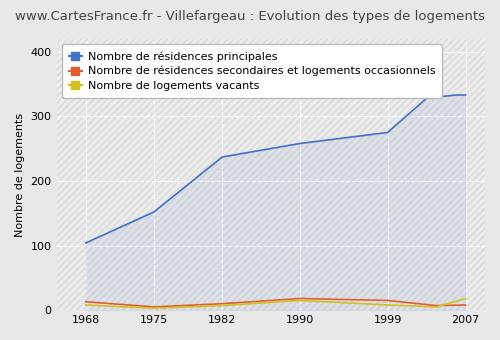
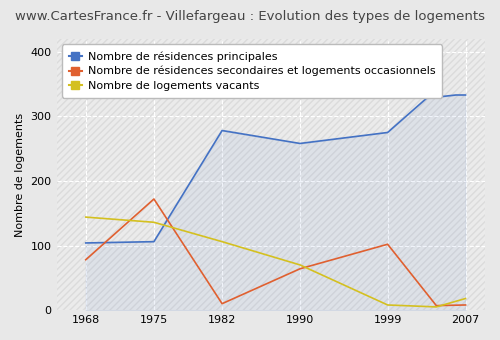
Nombre de résidences secondaires et logements occasionnels/1968: 13 -> 78
Nombre de logements vacants/1968: 8 -> 144
Nombre de résidences principales/1975: 152 -> 106
Nombre de résidences secondaires et logements occasionnels/1975: 5 -> 172
Nombre de logements vacants/1975: 3 -> 136
Nombre de résidences principales/1982: 237 -> 278
Nombre de logements vacants/1982: 7 -> 106
Nombre de résidences secondaires et logements occasionnels/1990: 18 -> 64
Nombre de logements vacants/1990: 15 -> 70
Nombre de résidences secondaires et logements occasionnels/1999: 15 -> 102
